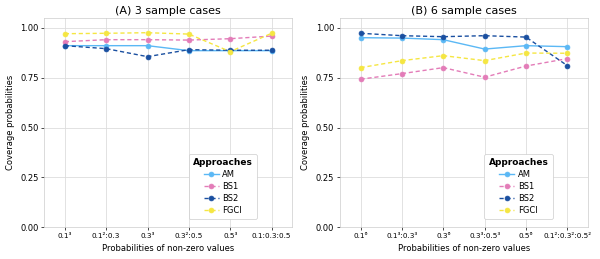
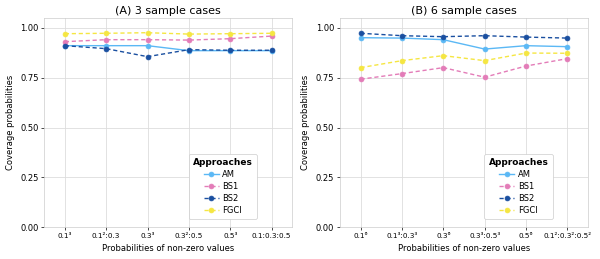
(A) 3 sample cases/FGCI/0.5³: 0.88 -> 0.97
(B) 6 sample cases/BS2/0.1²:0.3²:0.5²: 0.81 -> 0.95
